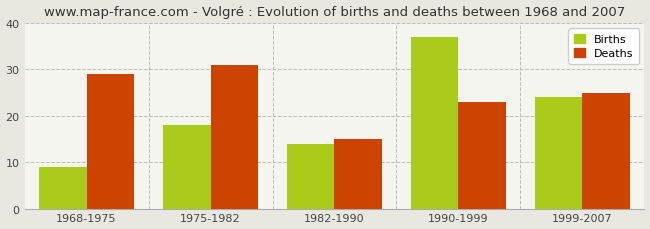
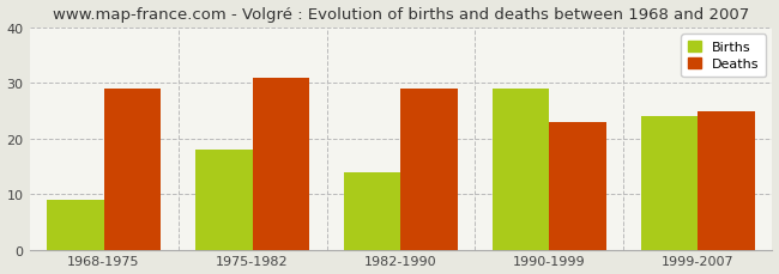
Deaths/1982-1990: 15 -> 29
Births/1990-1999: 37 -> 29
